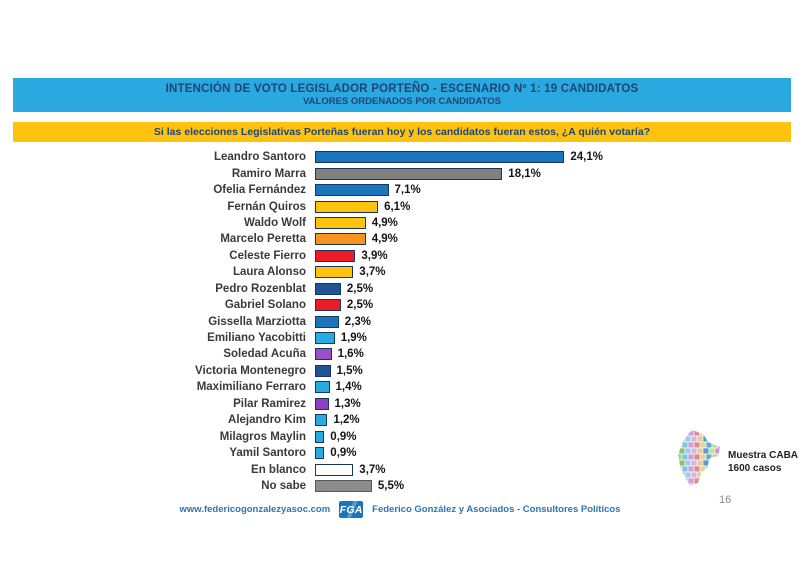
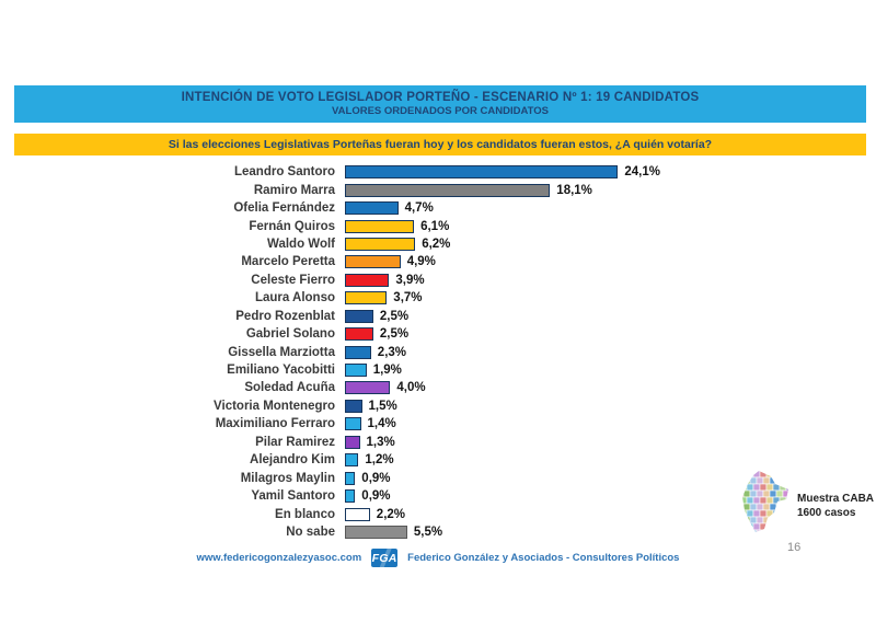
Ofelia Fernández: 7,1% -> 4,7%
Waldo Wolf: 4,9% -> 6,2%
Soledad Acuña: 1,6% -> 4,0%
En blanco: 3,7% -> 2,2%
